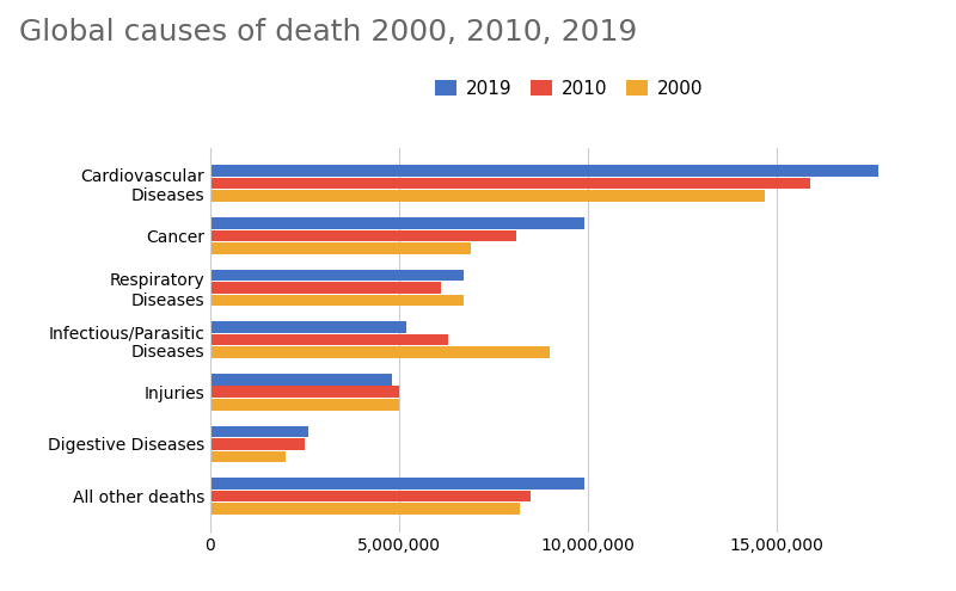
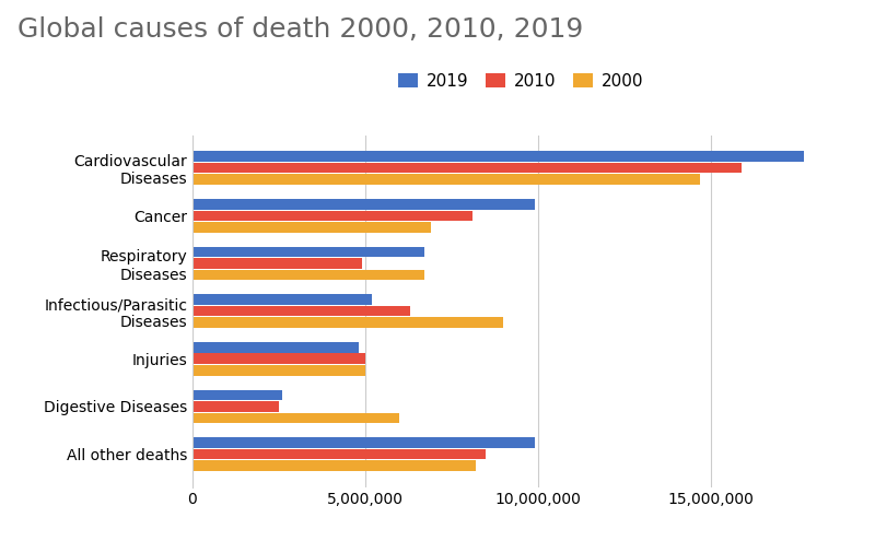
2010/Respiratory Diseases: 6,100,000 -> 4,900,000
2000/Digestive Diseases: 2,000,000 -> 6,000,000
